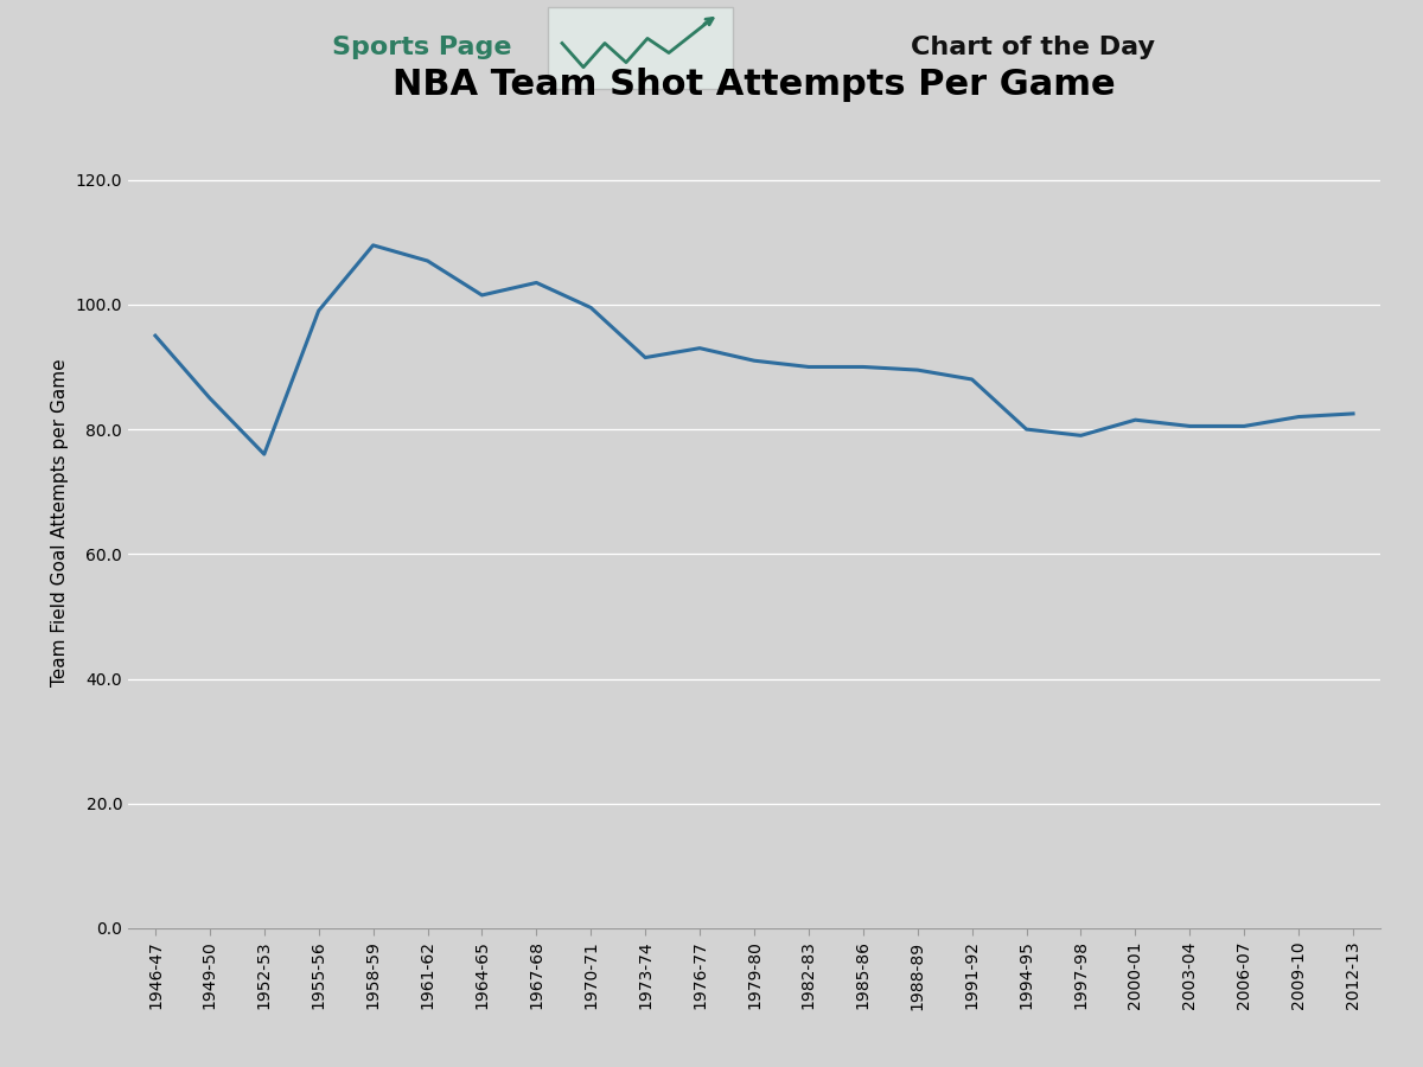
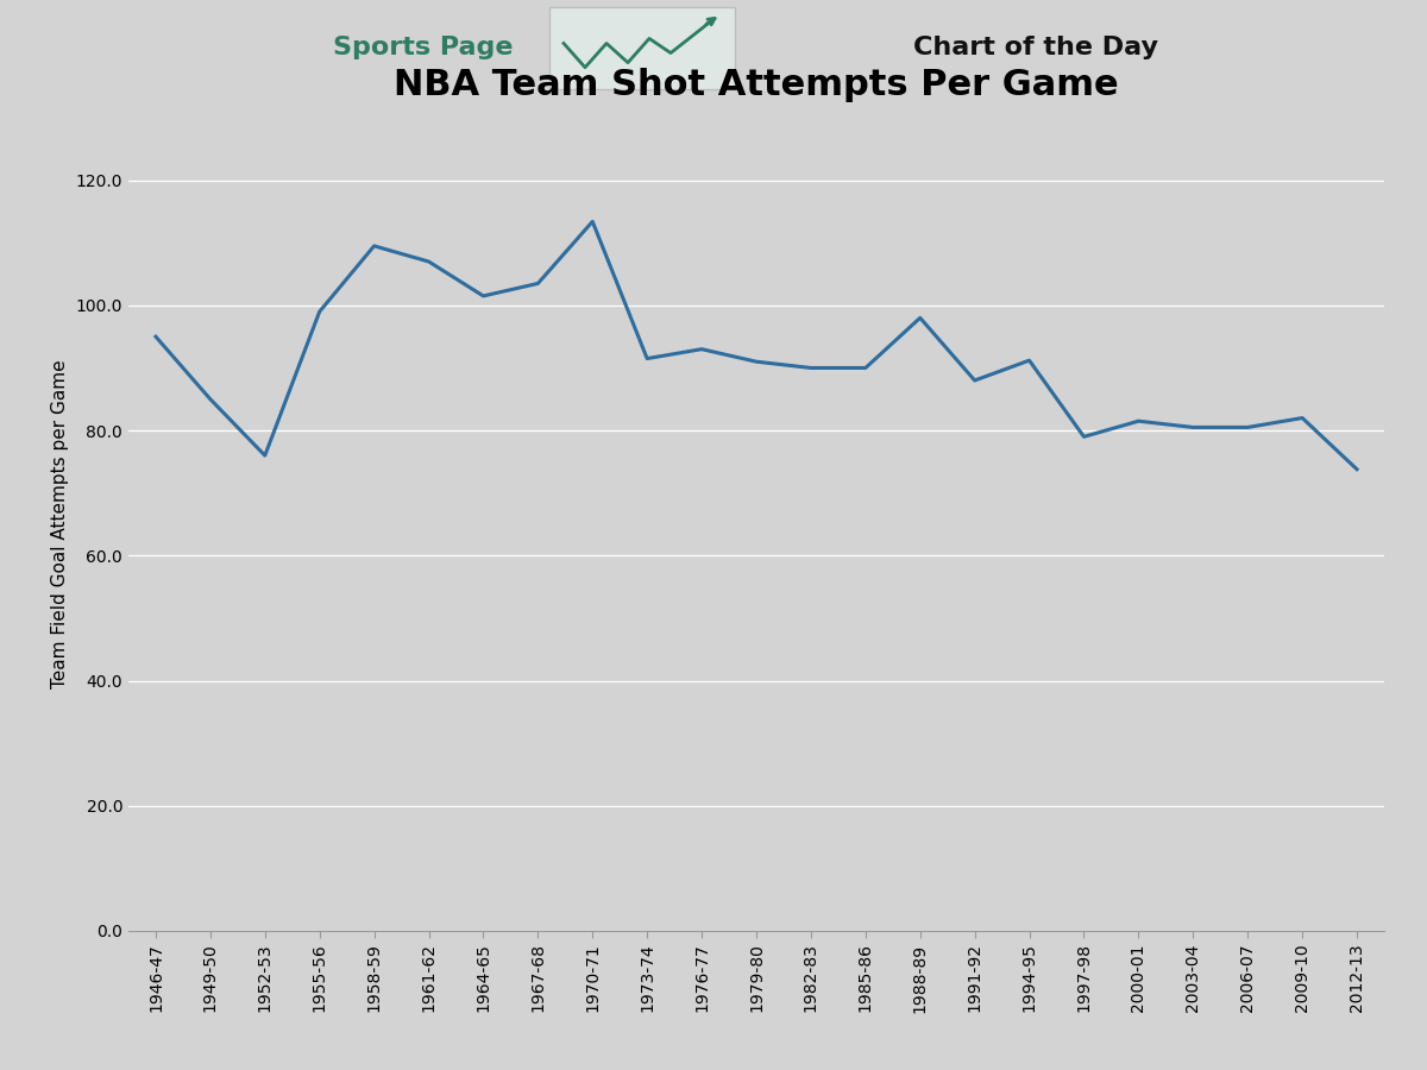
NBA Team Shot Attempts Per Game/1970-71: 99.5 -> 113.4
NBA Team Shot Attempts Per Game/1988-89: 89.5 -> 98.0
NBA Team Shot Attempts Per Game/1994-95: 80.0 -> 91.2
NBA Team Shot Attempts Per Game/2012-13: 82.5 -> 73.8
